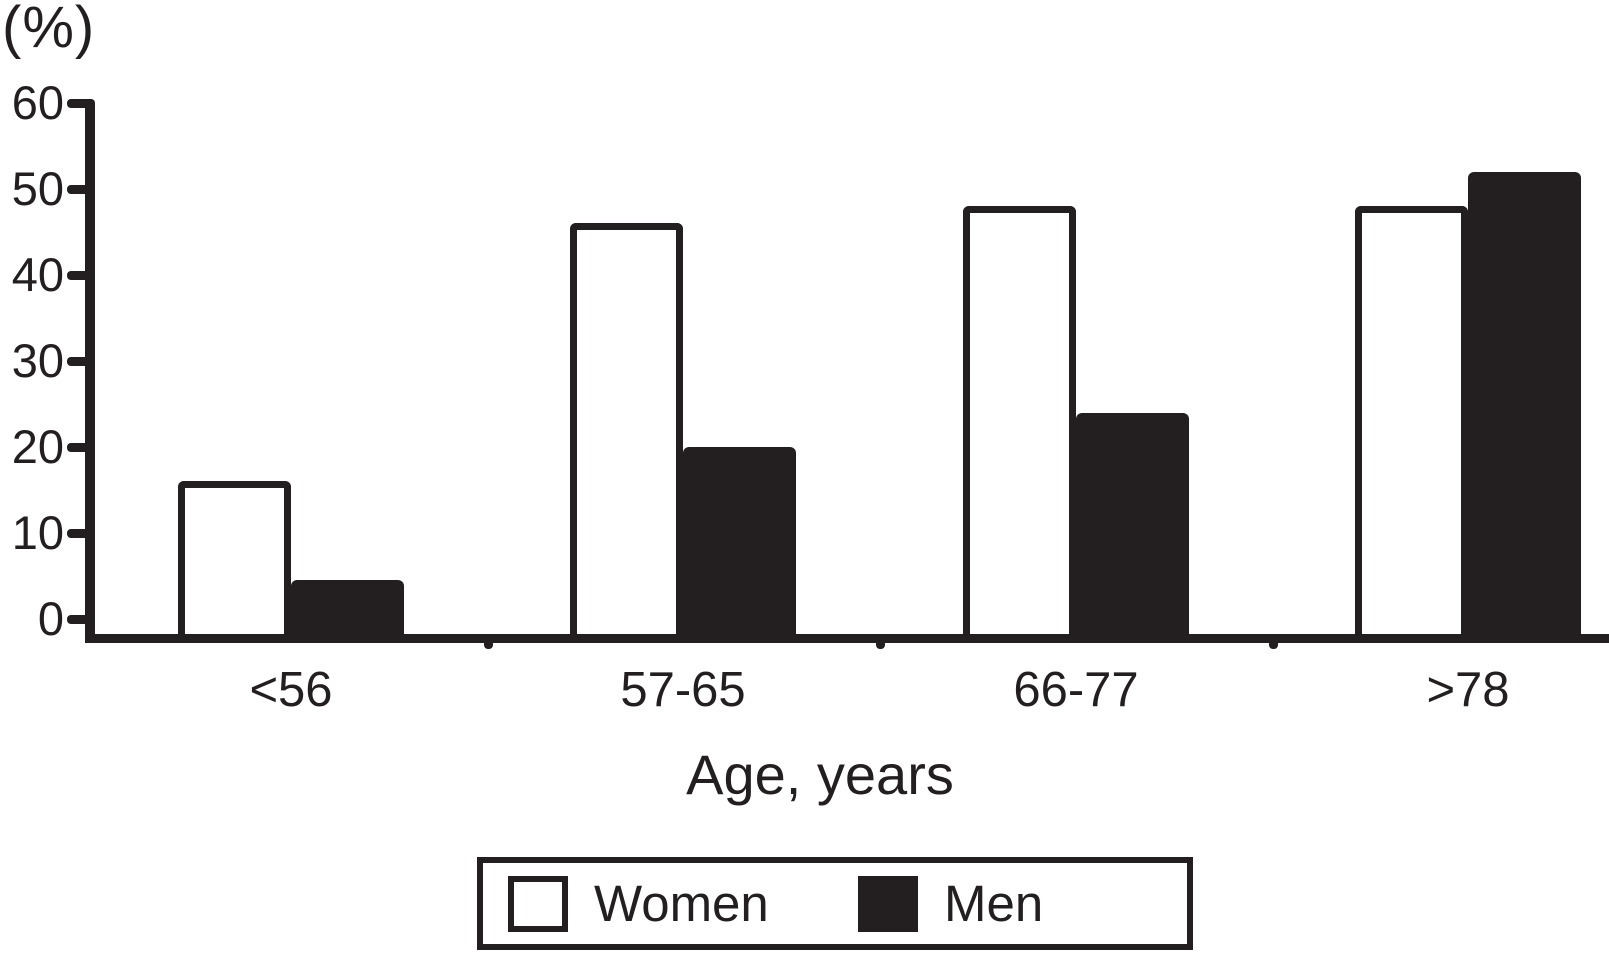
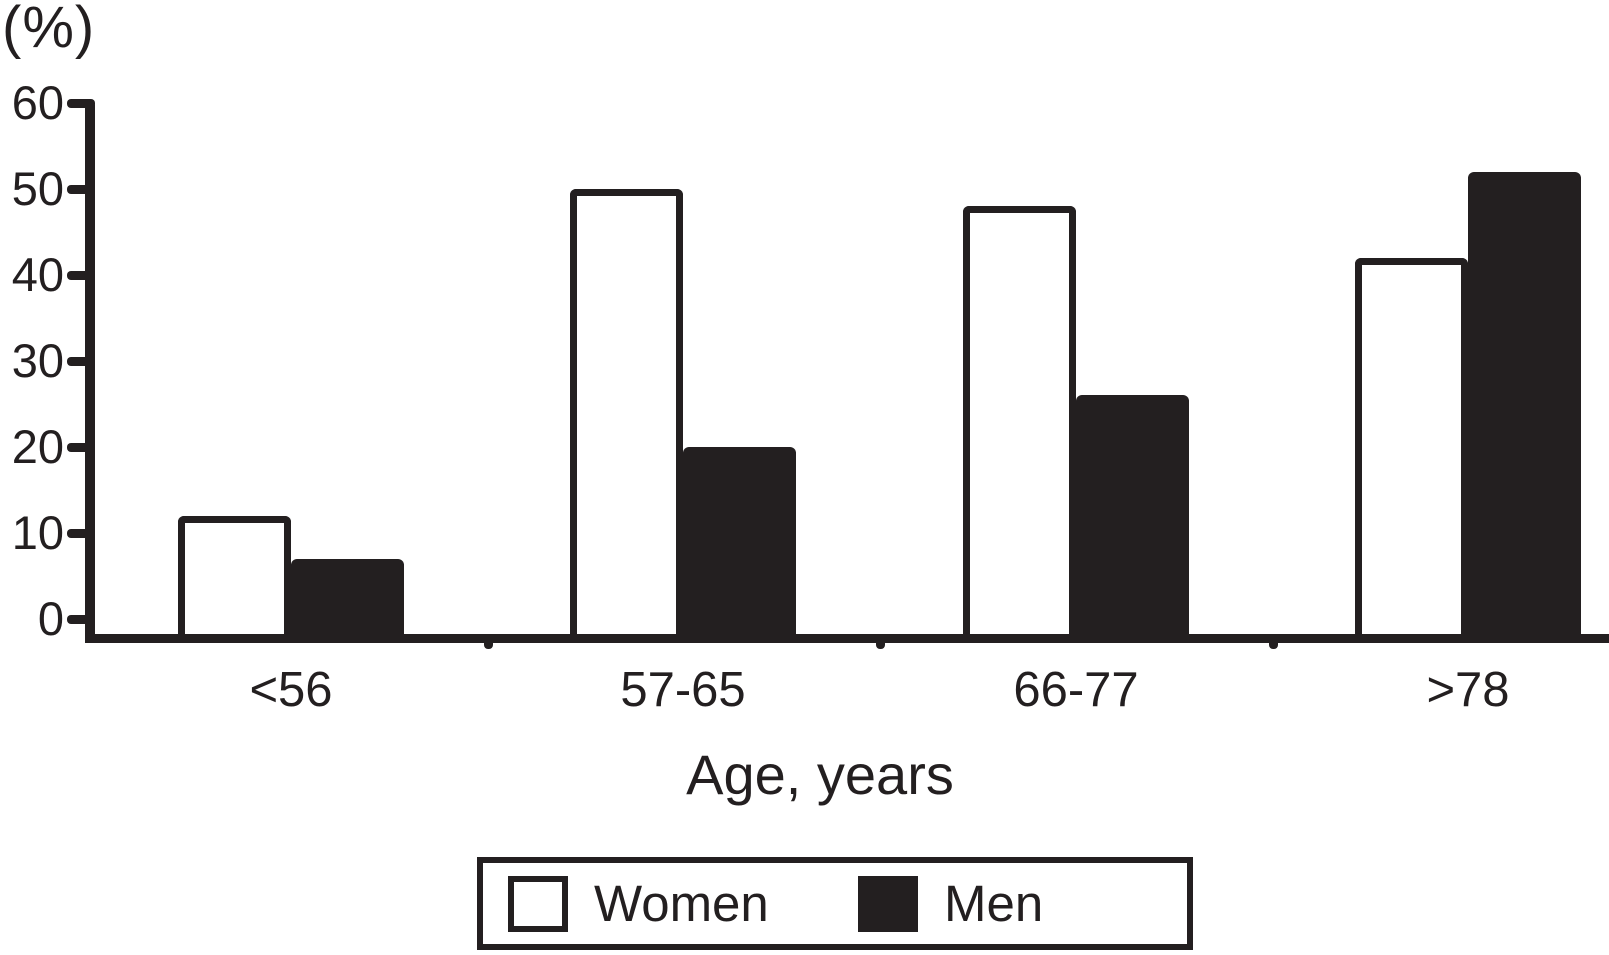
Women/<56: 16 -> 12
Men/<56: 4 -> 7
Women/57-65: 46 -> 50
Men/66-77: 24 -> 26
Women/>78: 48 -> 42
